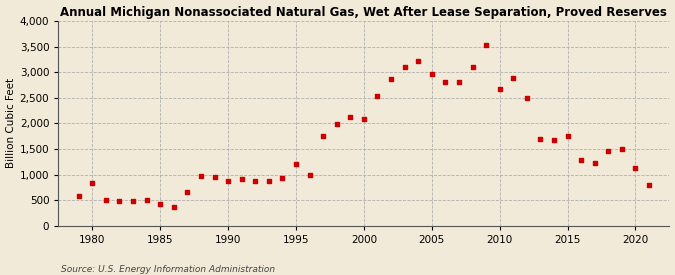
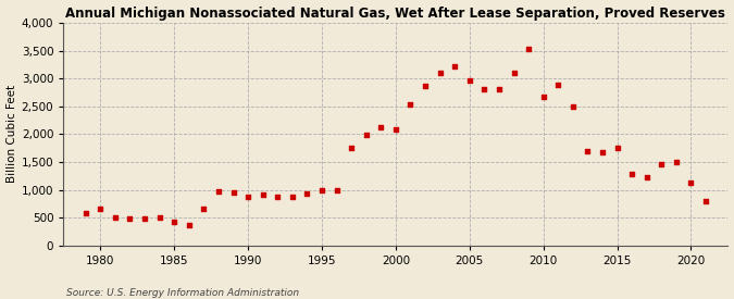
1980: 840 -> 650
1995: 1,200 -> 1,000
